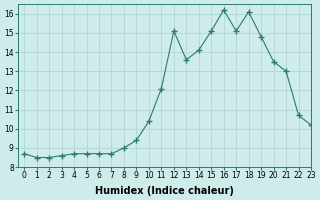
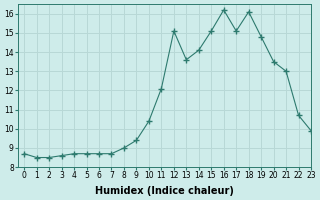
23: 10.2 -> 9.9
